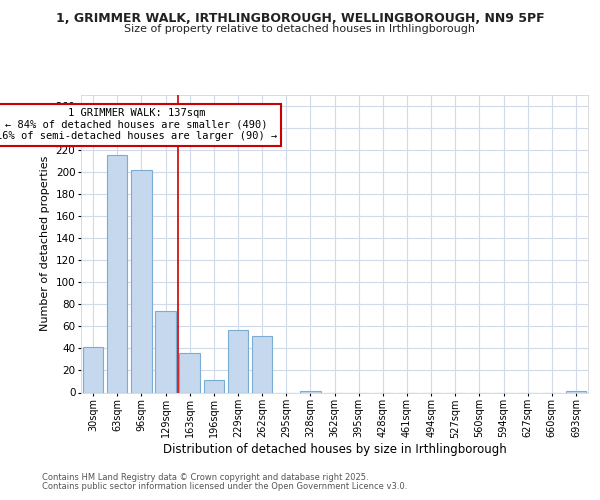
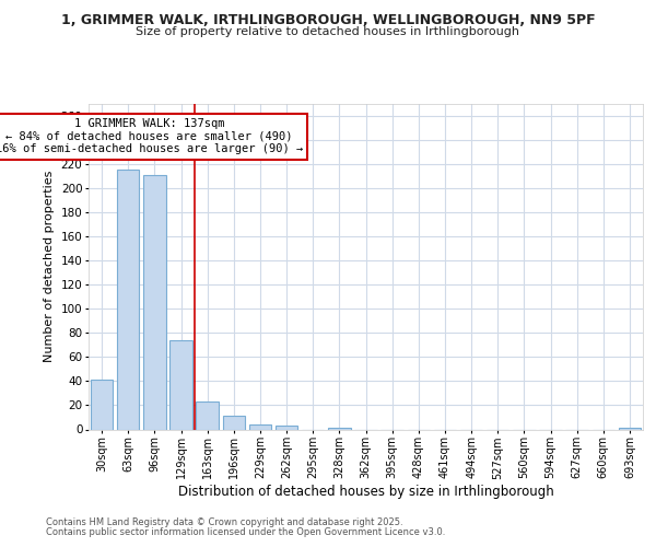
96sqm: 202 -> 211
163sqm: 36 -> 23
229sqm: 57 -> 4
262sqm: 51 -> 3
